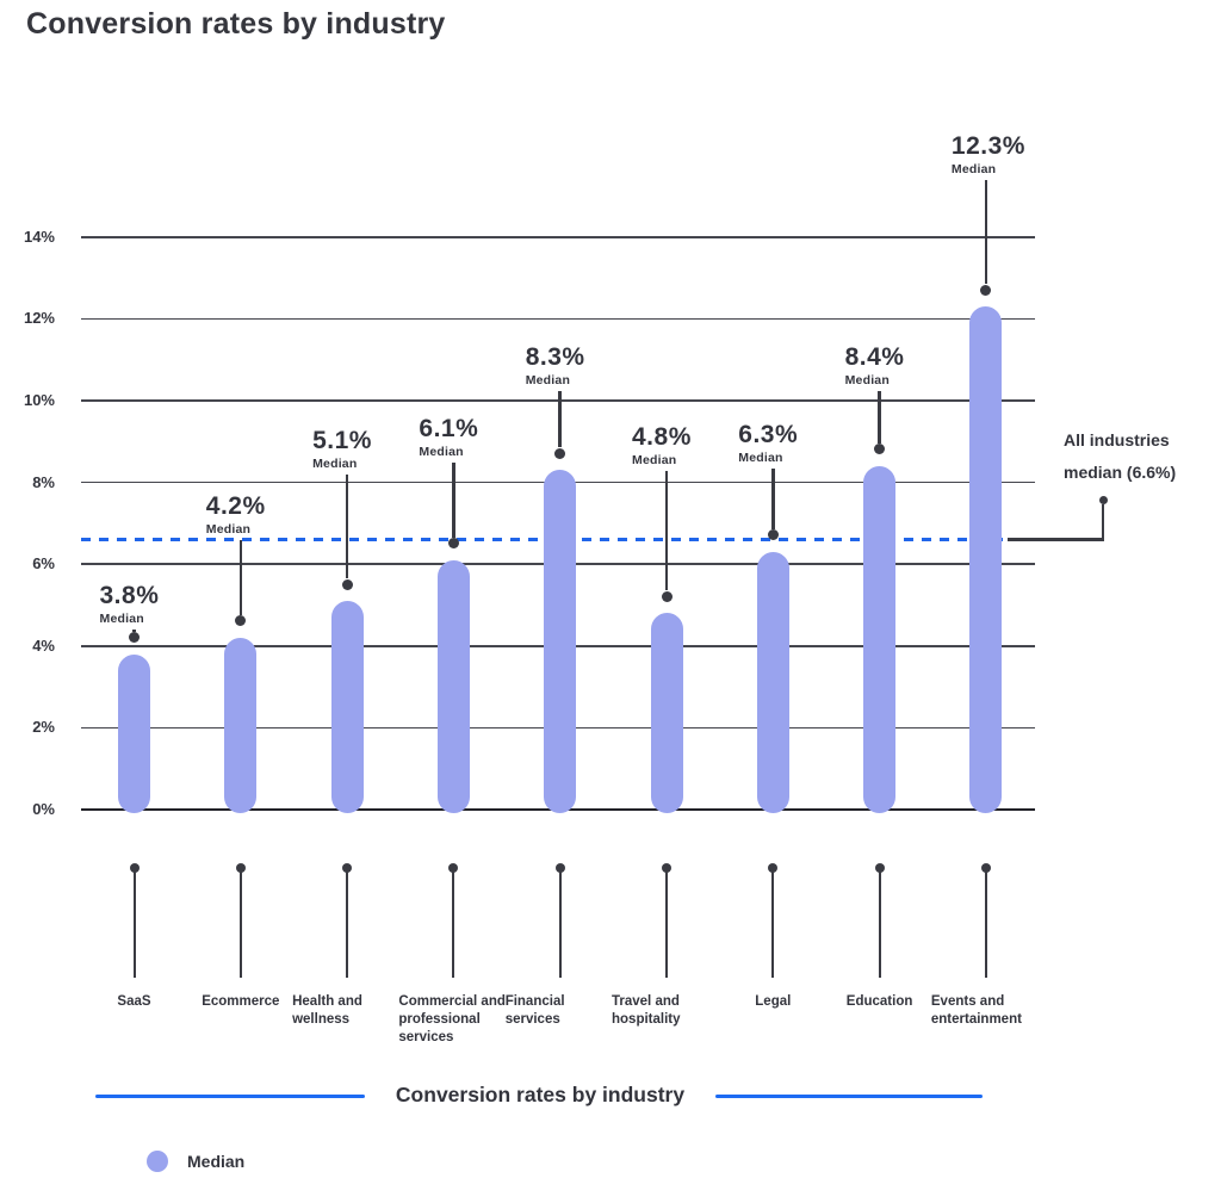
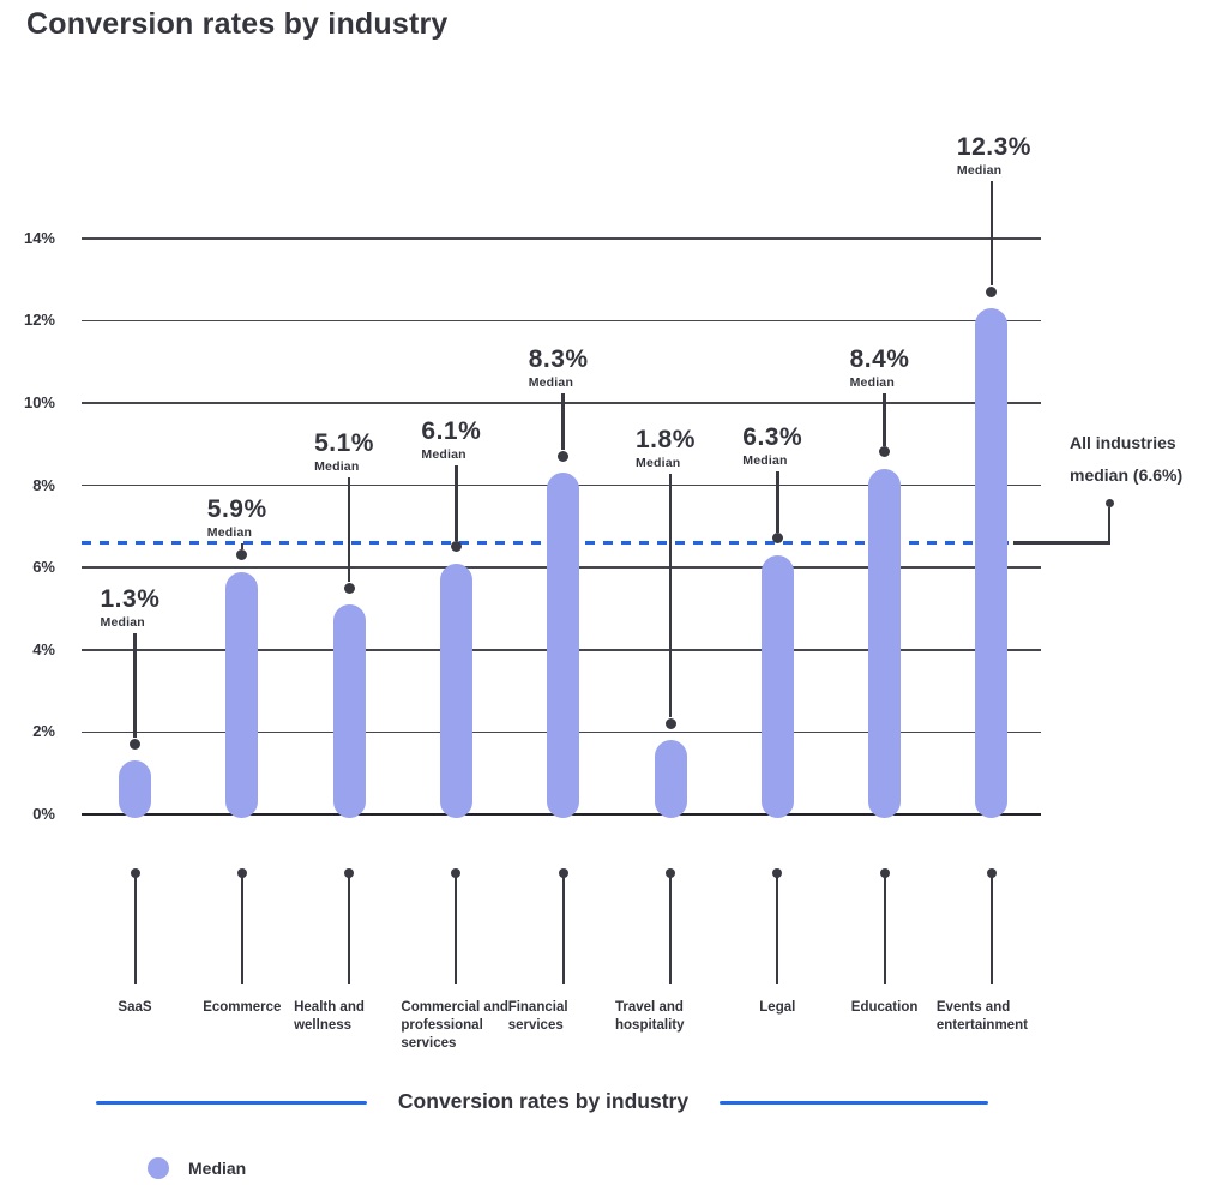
SaaS: 3.8% -> 1.3%
Ecommerce: 4.2% -> 5.9%
Travel and hospitality: 4.8% -> 1.8%
